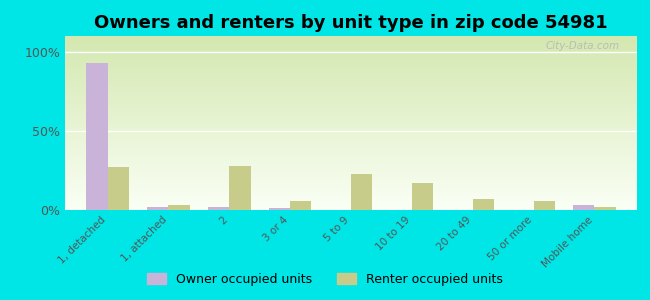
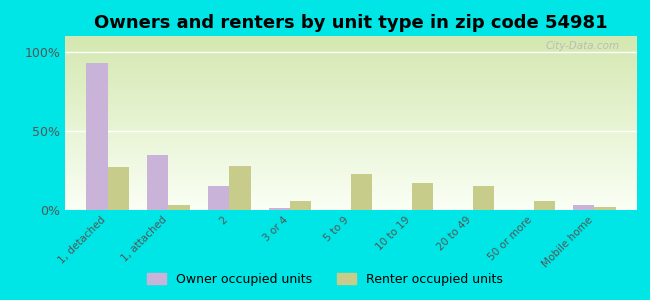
Owner occupied units/1, attached: 2% -> 35%
Owner occupied units/2: 2% -> 15%
Renter occupied units/20 to 49: 7% -> 15%
